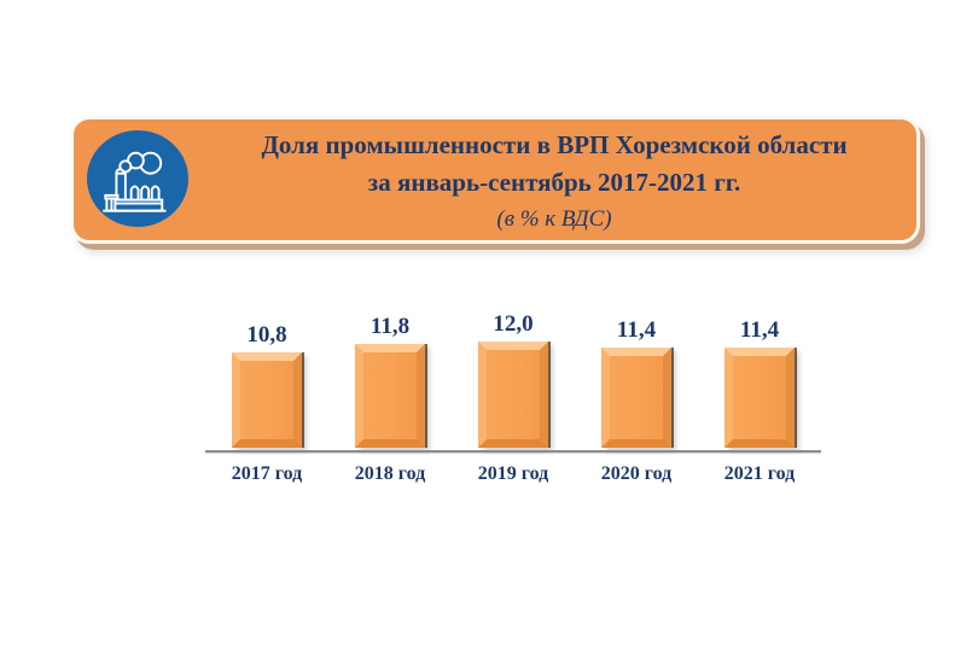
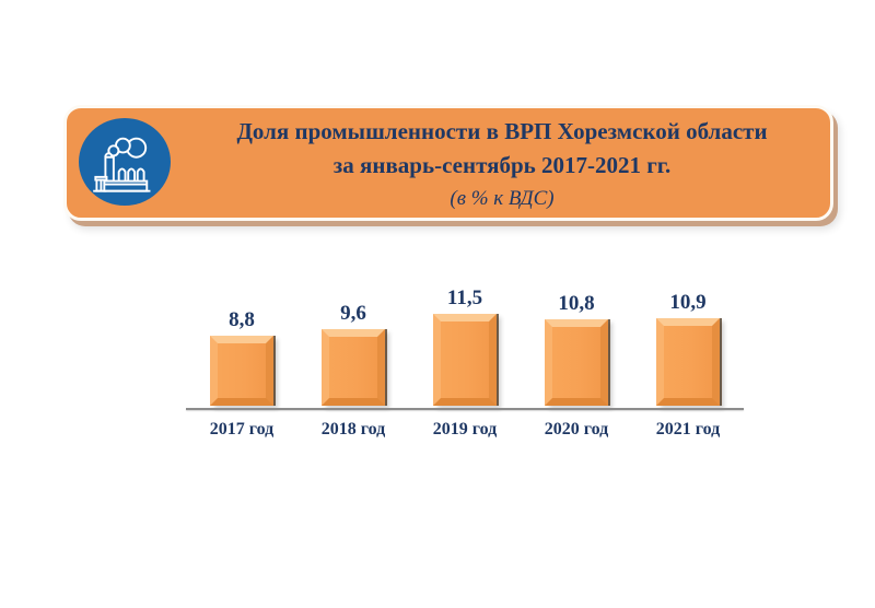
2017 год: 10,8 -> 8,8
2018 год: 11,8 -> 9,6
2019 год: 12,0 -> 11,5
2020 год: 11,4 -> 10,8
2021 год: 11,4 -> 10,9
